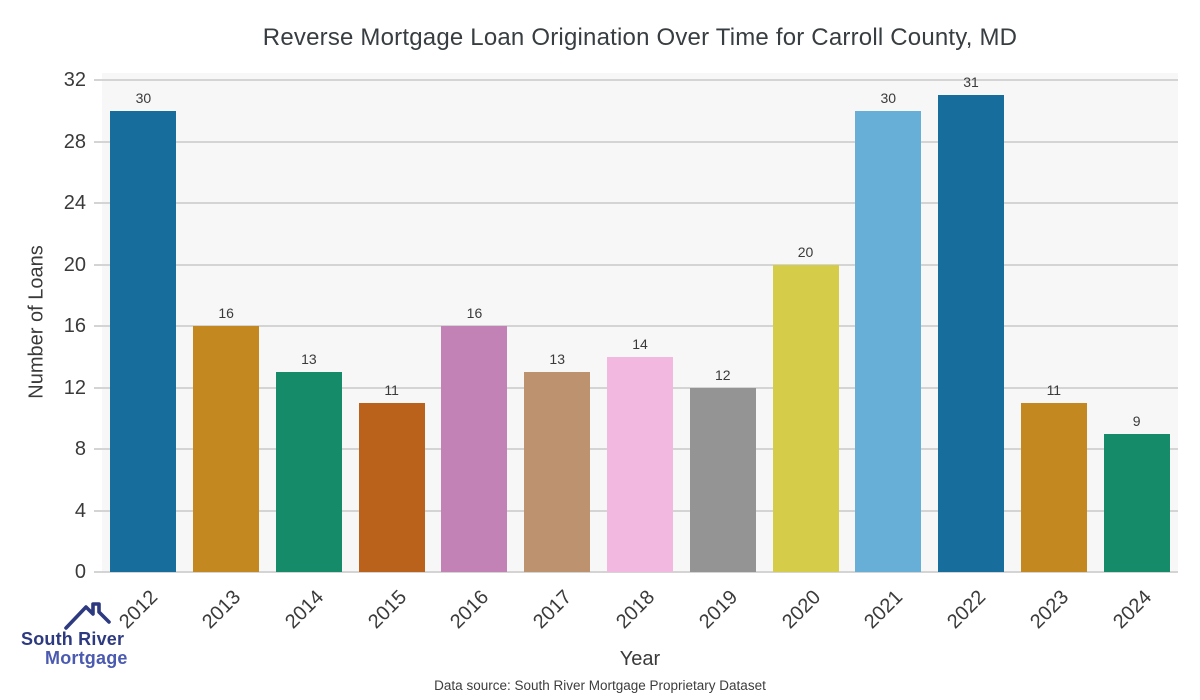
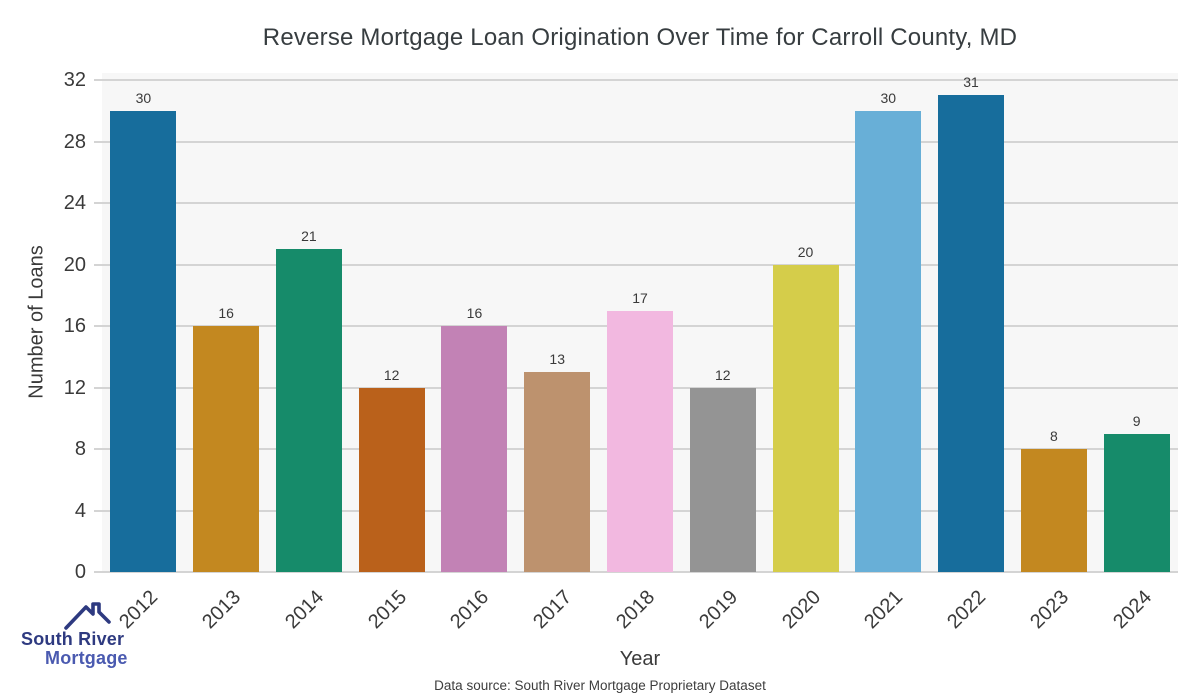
2014: 13 -> 21
2015: 11 -> 12
2018: 14 -> 17
2023: 11 -> 8
